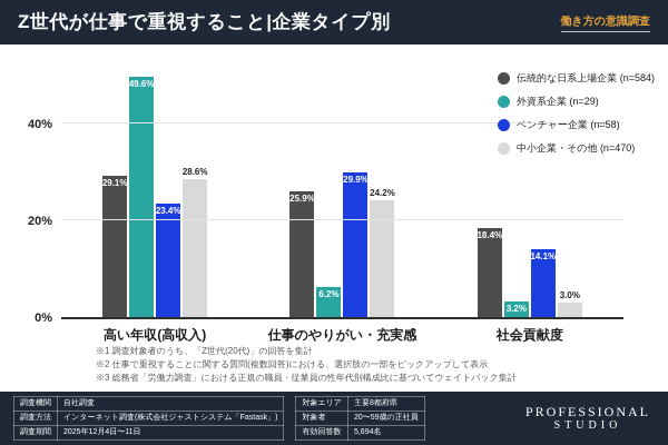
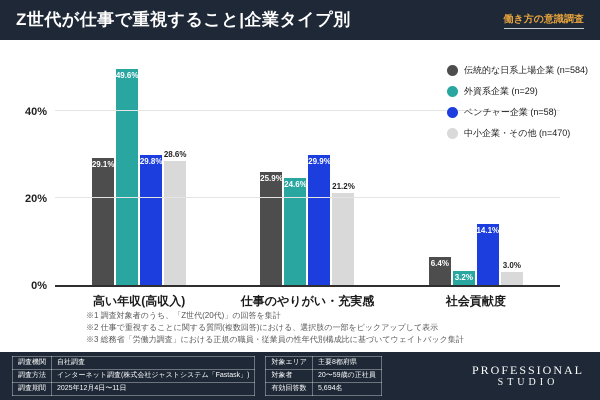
ベンチャー企業 (n=58)/高い年収(高収入): 23.4% -> 29.8%
外資系企業 (n=29)/仕事のやりがい・充実感: 6.2% -> 24.6%
中小企業・その他 (n=470)/仕事のやりがい・充実感: 24.2% -> 21.2%
伝統的な日系上場企業 (n=584)/社会貢献度: 18.4% -> 6.4%
